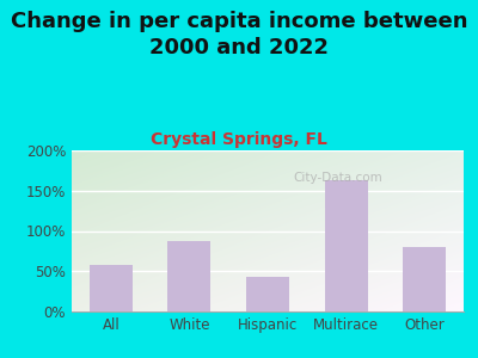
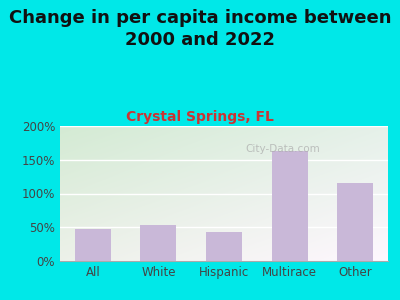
All: 58% -> 48%
White: 88% -> 54%
Other: 80% -> 115%
